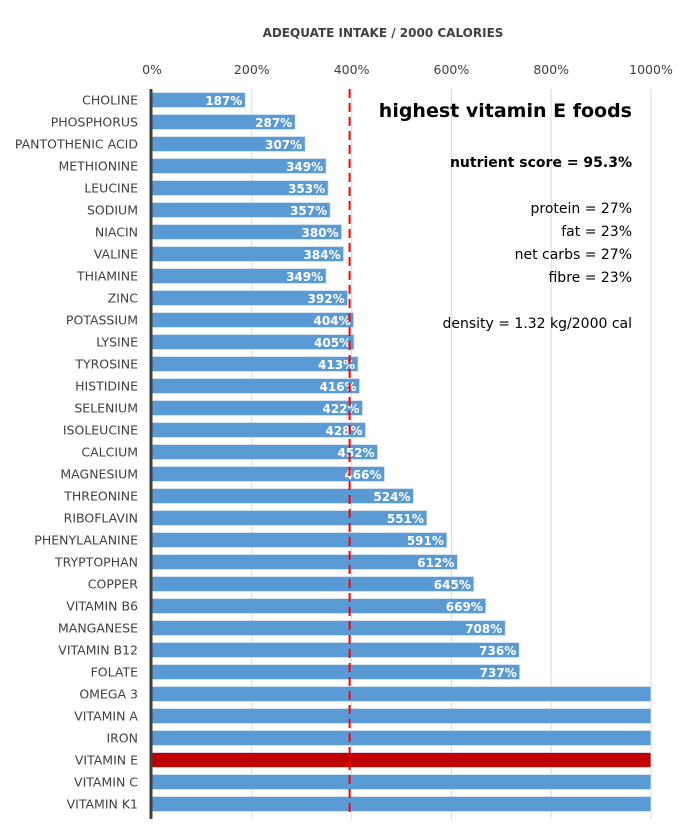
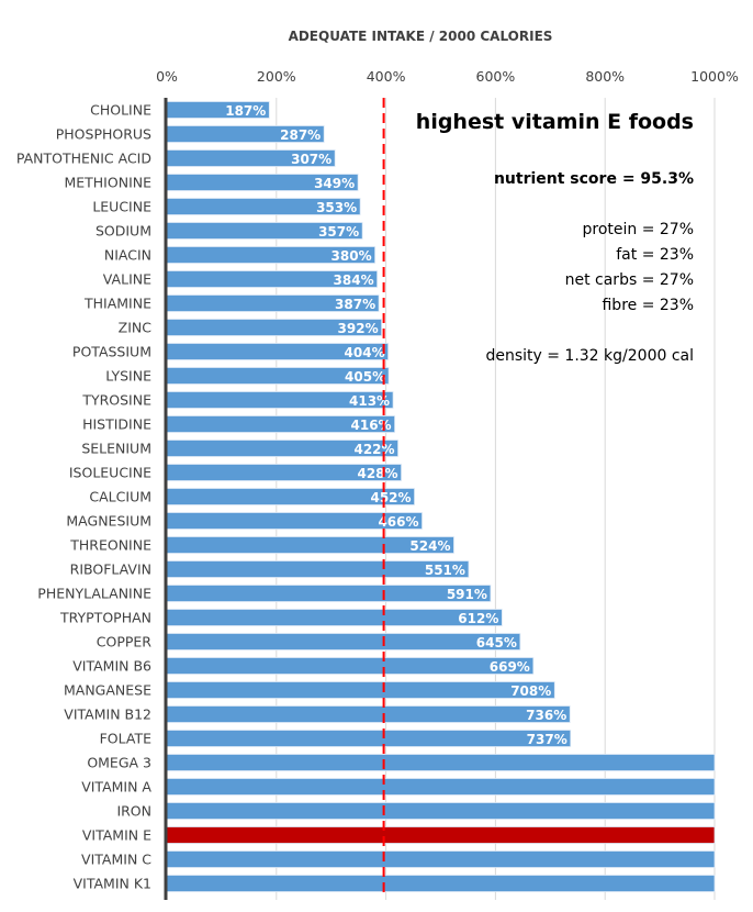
THIAMINE: 349% -> 387%
